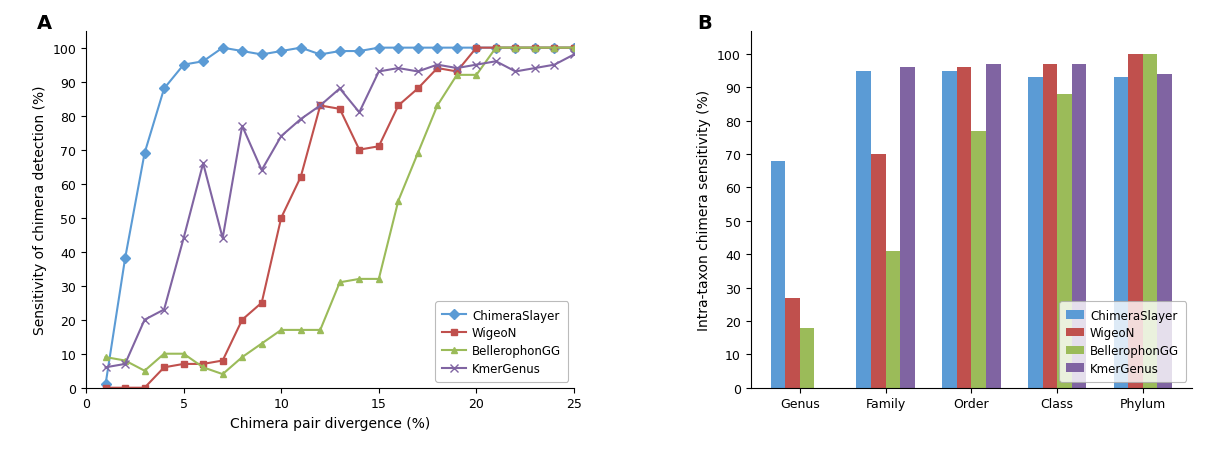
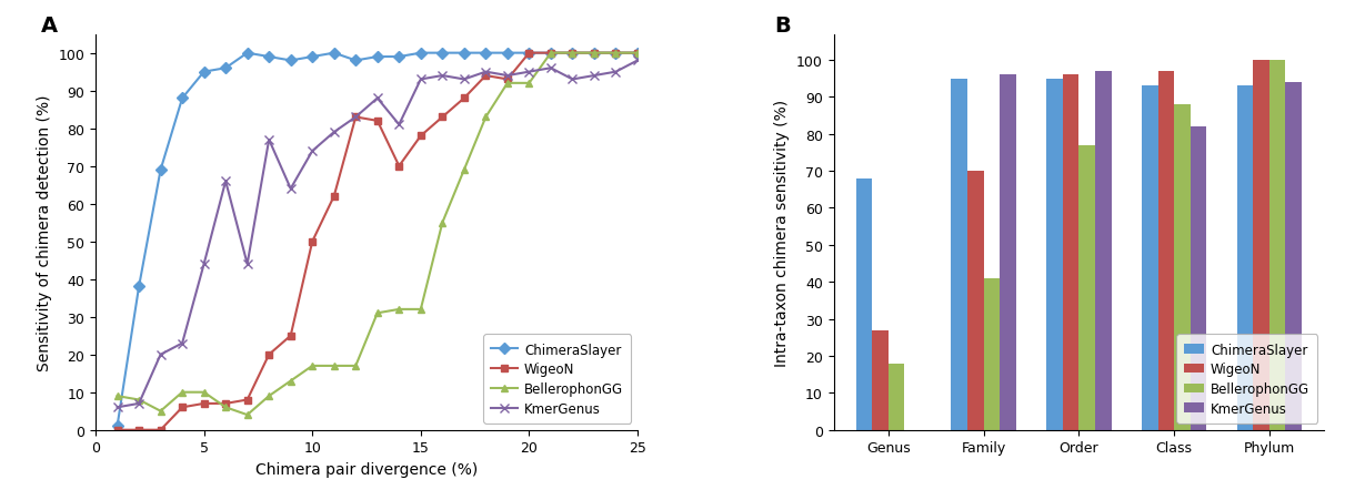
WigeoN/15: 71 -> 78
KmerGenus/Class: 97 -> 82
